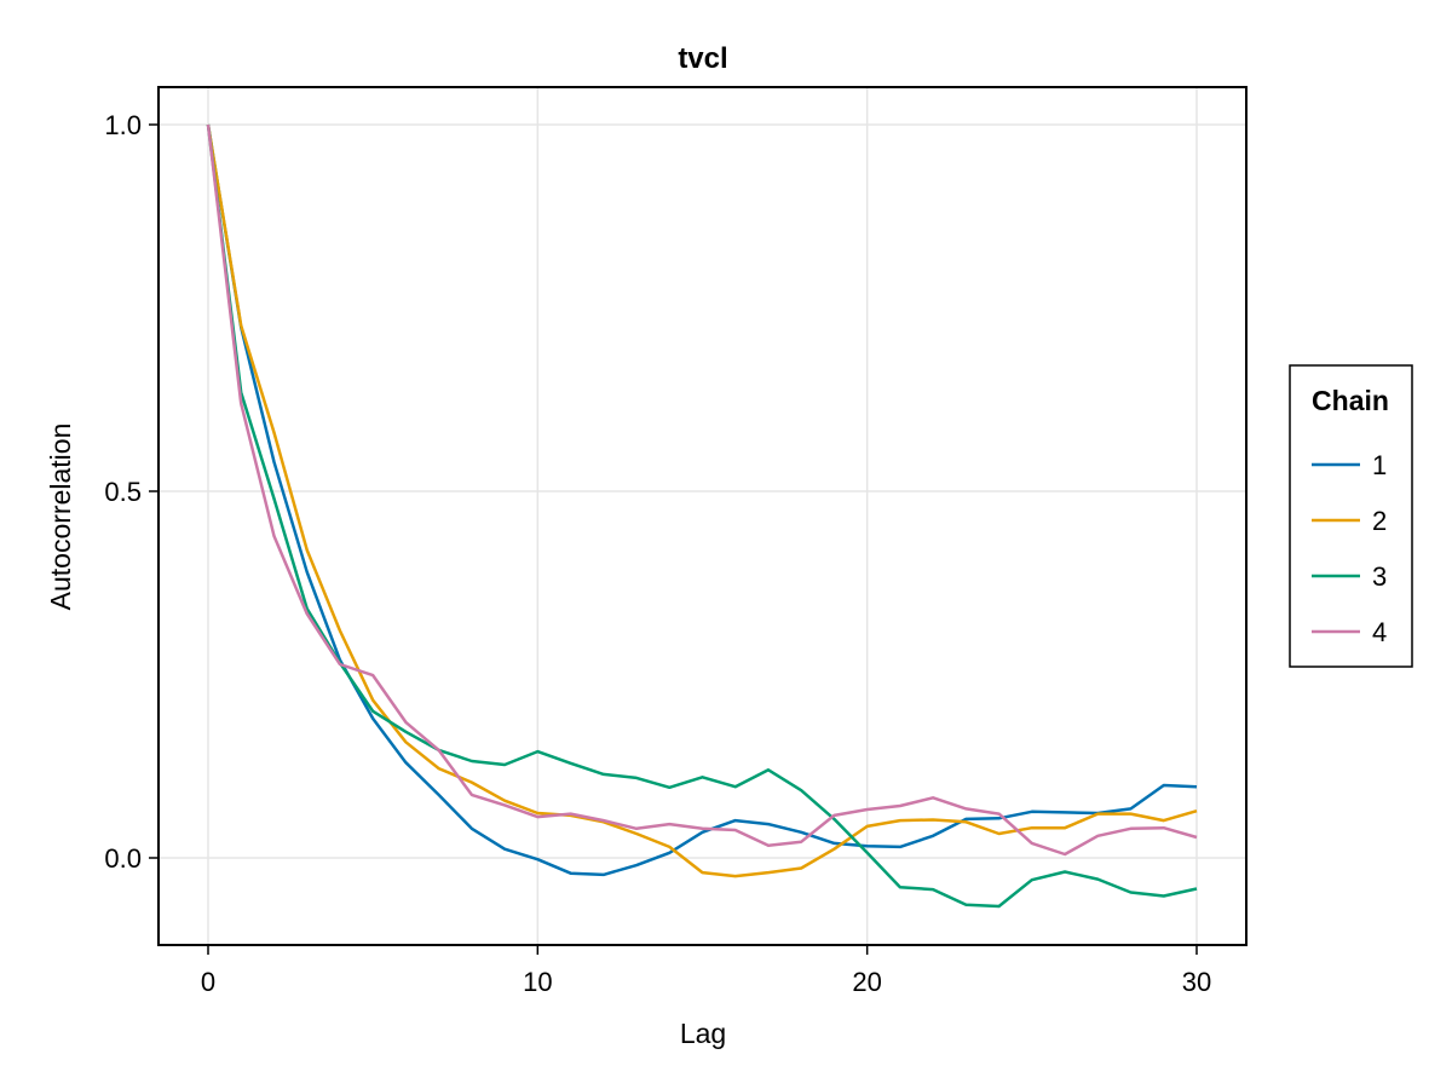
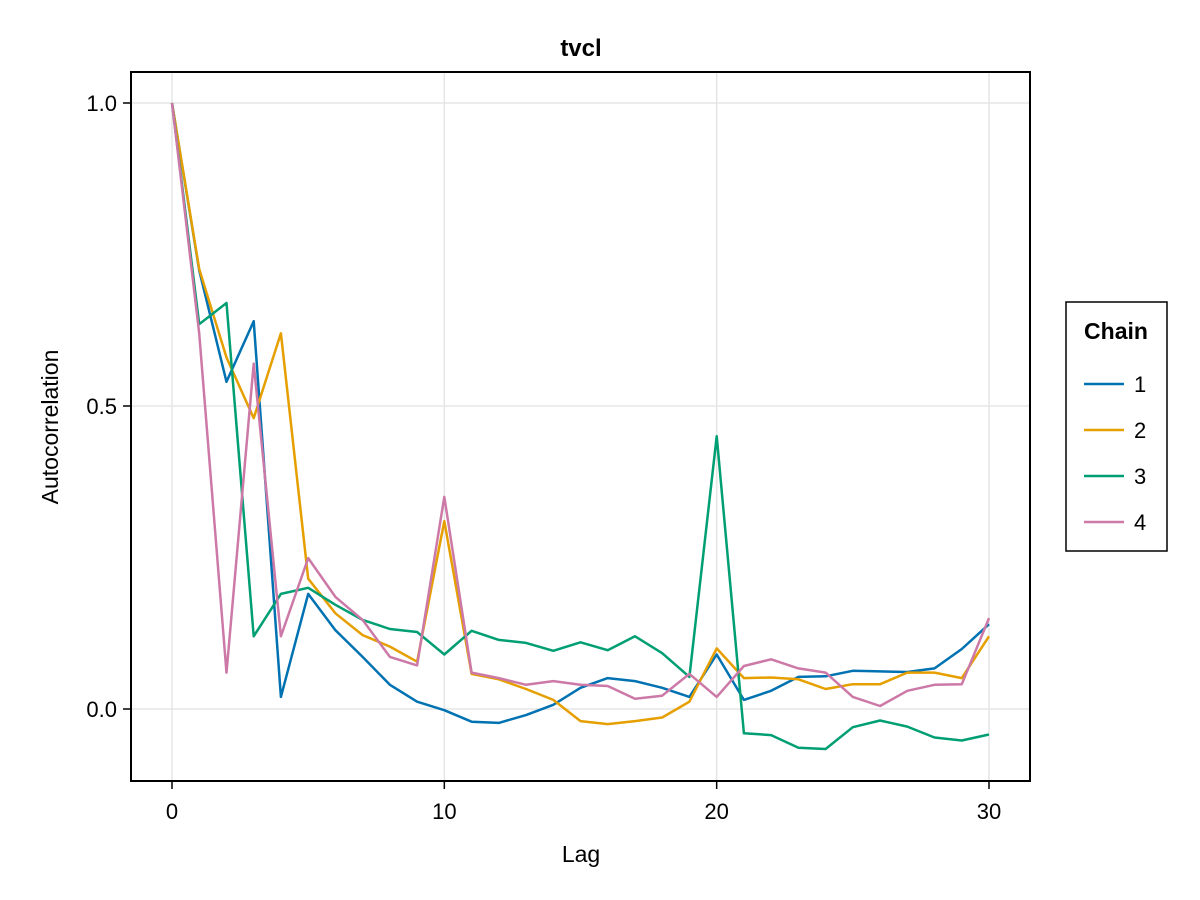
3/2: 0.49 -> 0.67
4/2: 0.44 -> 0.06
1/3: 0.39 -> 0.64
2/3: 0.42 -> 0.48
3/3: 0.34 -> 0.12
4/3: 0.33 -> 0.57
1/4: 0.27 -> 0.02
2/4: 0.31 -> 0.62
3/4: 0.27 -> 0.19
4/4: 0.26 -> 0.12
2/10: 0.06 -> 0.31
3/10: 0.14 -> 0.09
4/10: 0.06 -> 0.35
1/20: 0.02 -> 0.09
2/20: 0.04 -> 0.10
3/20: 0.01 -> 0.45
4/20: 0.07 -> 0.02
1/30: 0.10 -> 0.14
2/30: 0.06 -> 0.12
4/30: 0.03 -> 0.15
